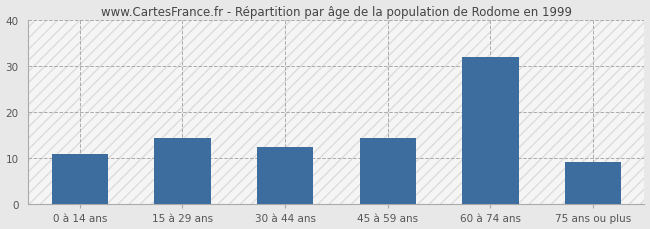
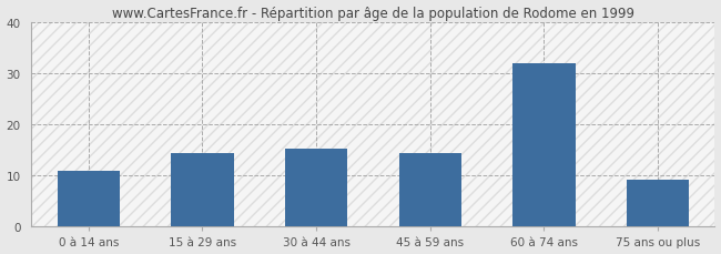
30 à 44 ans: 12.5 -> 15.2
